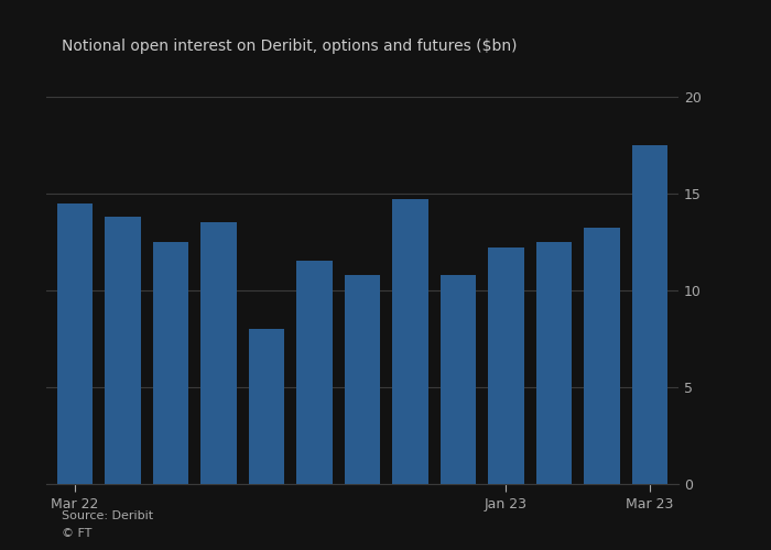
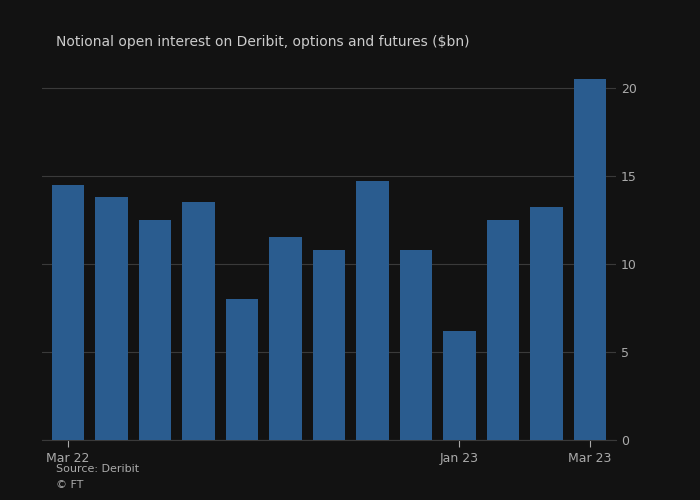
Jan 23: 12.2 -> 6.2
Mar 23: 17.5 -> 20.5
